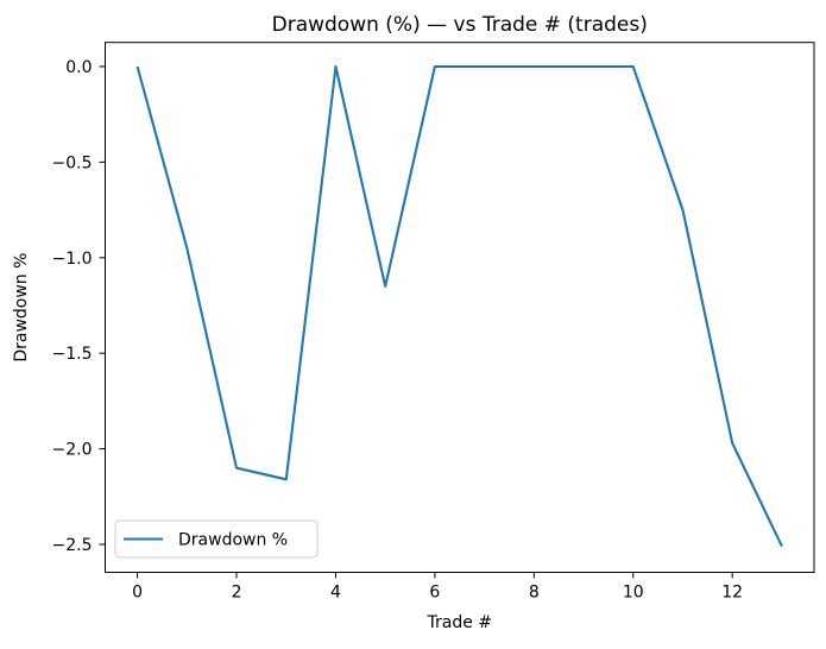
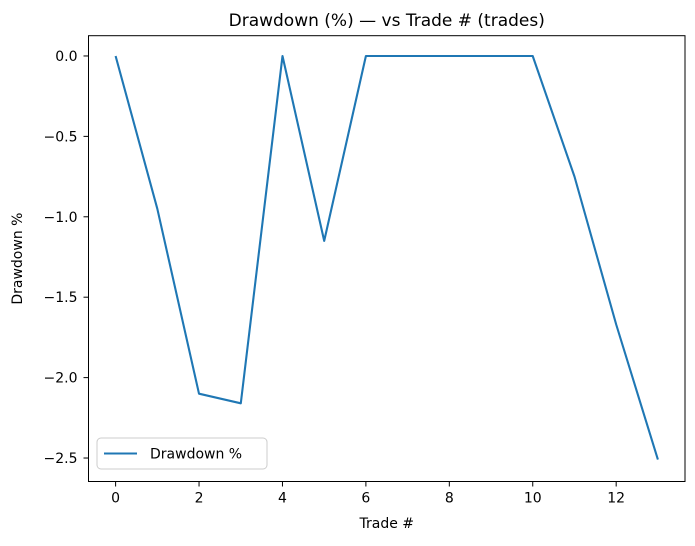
12: -1.97 -> -1.67
